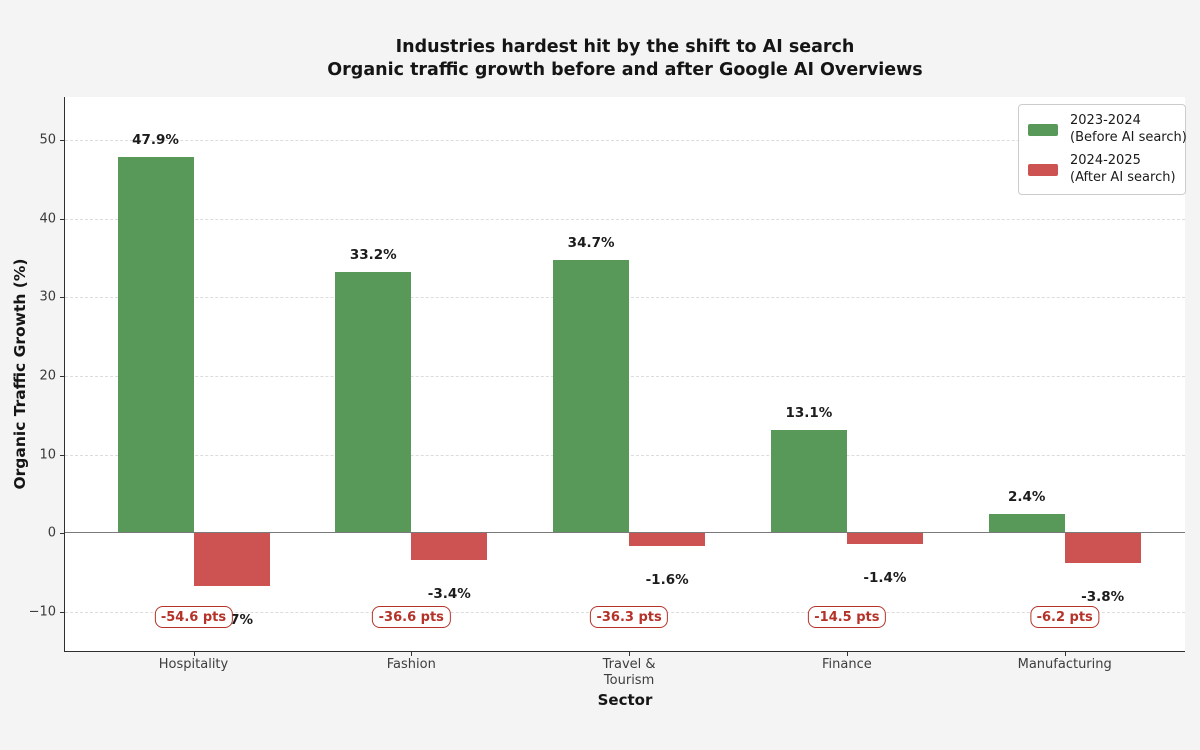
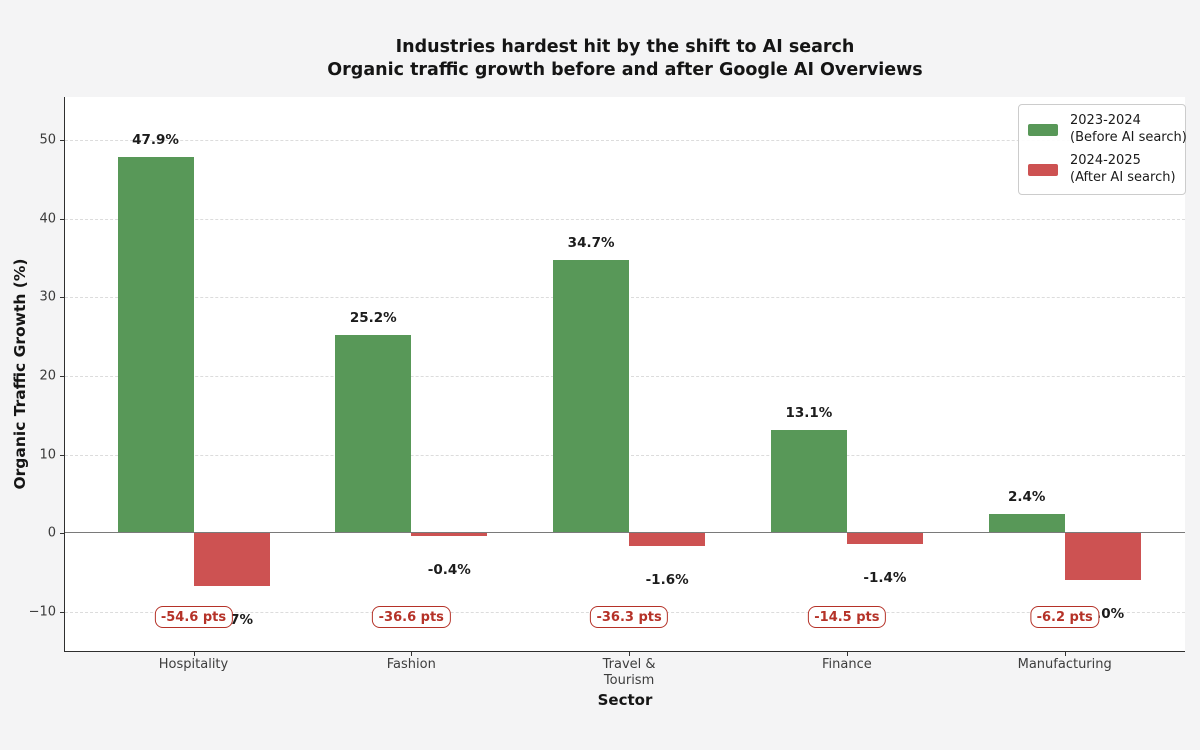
2023-2024 (Before AI search)/Fashion: 33.2% -> 25.2%
2024-2025 (After AI search)/Fashion: -3.4% -> -0.4%
2024-2025 (After AI search)/Manufacturing: -3.8% -> -6.0%
